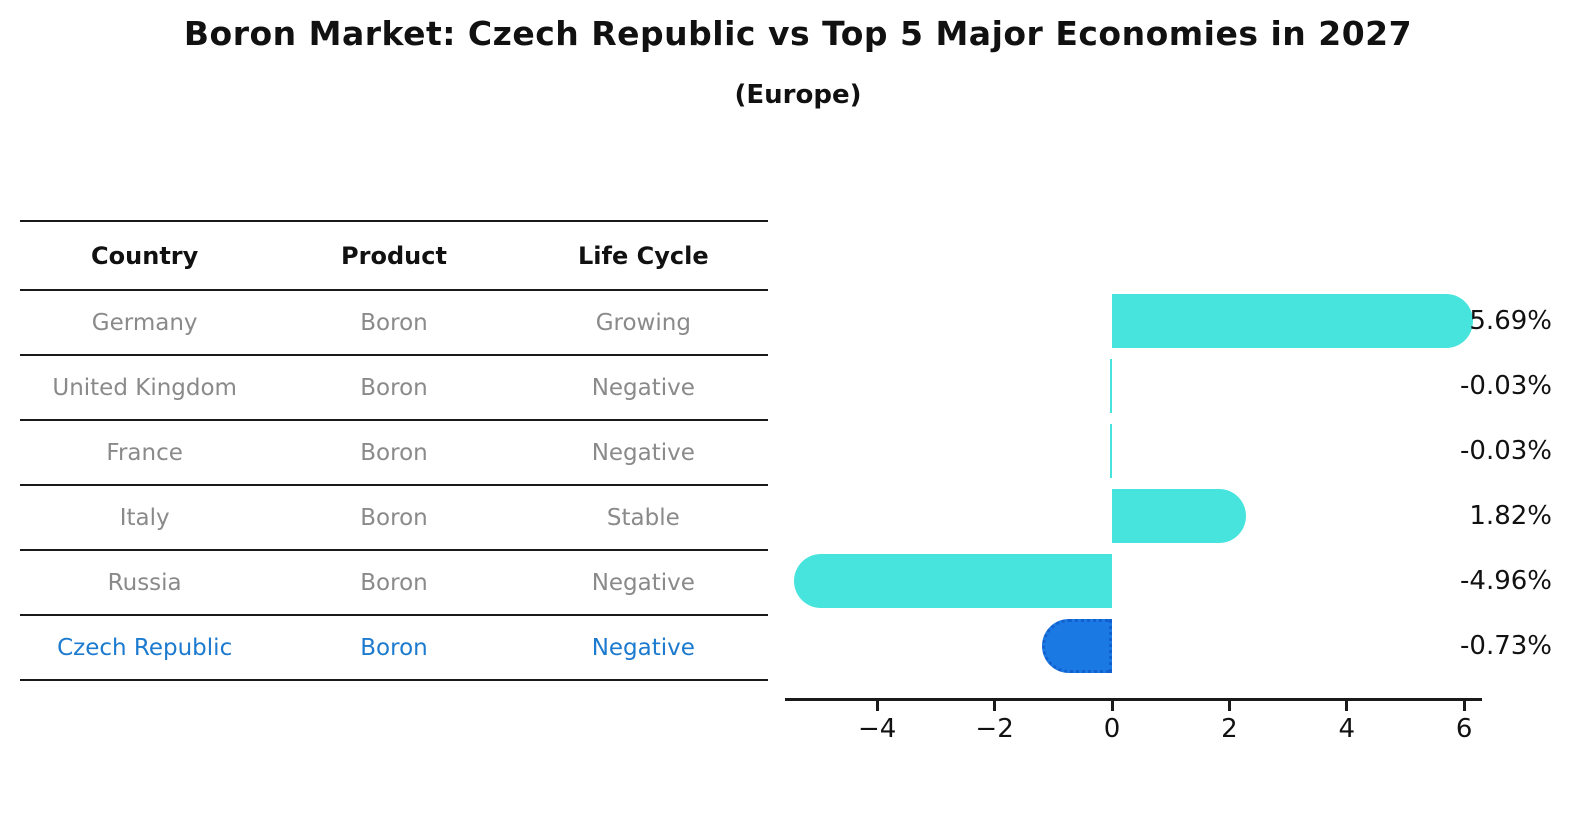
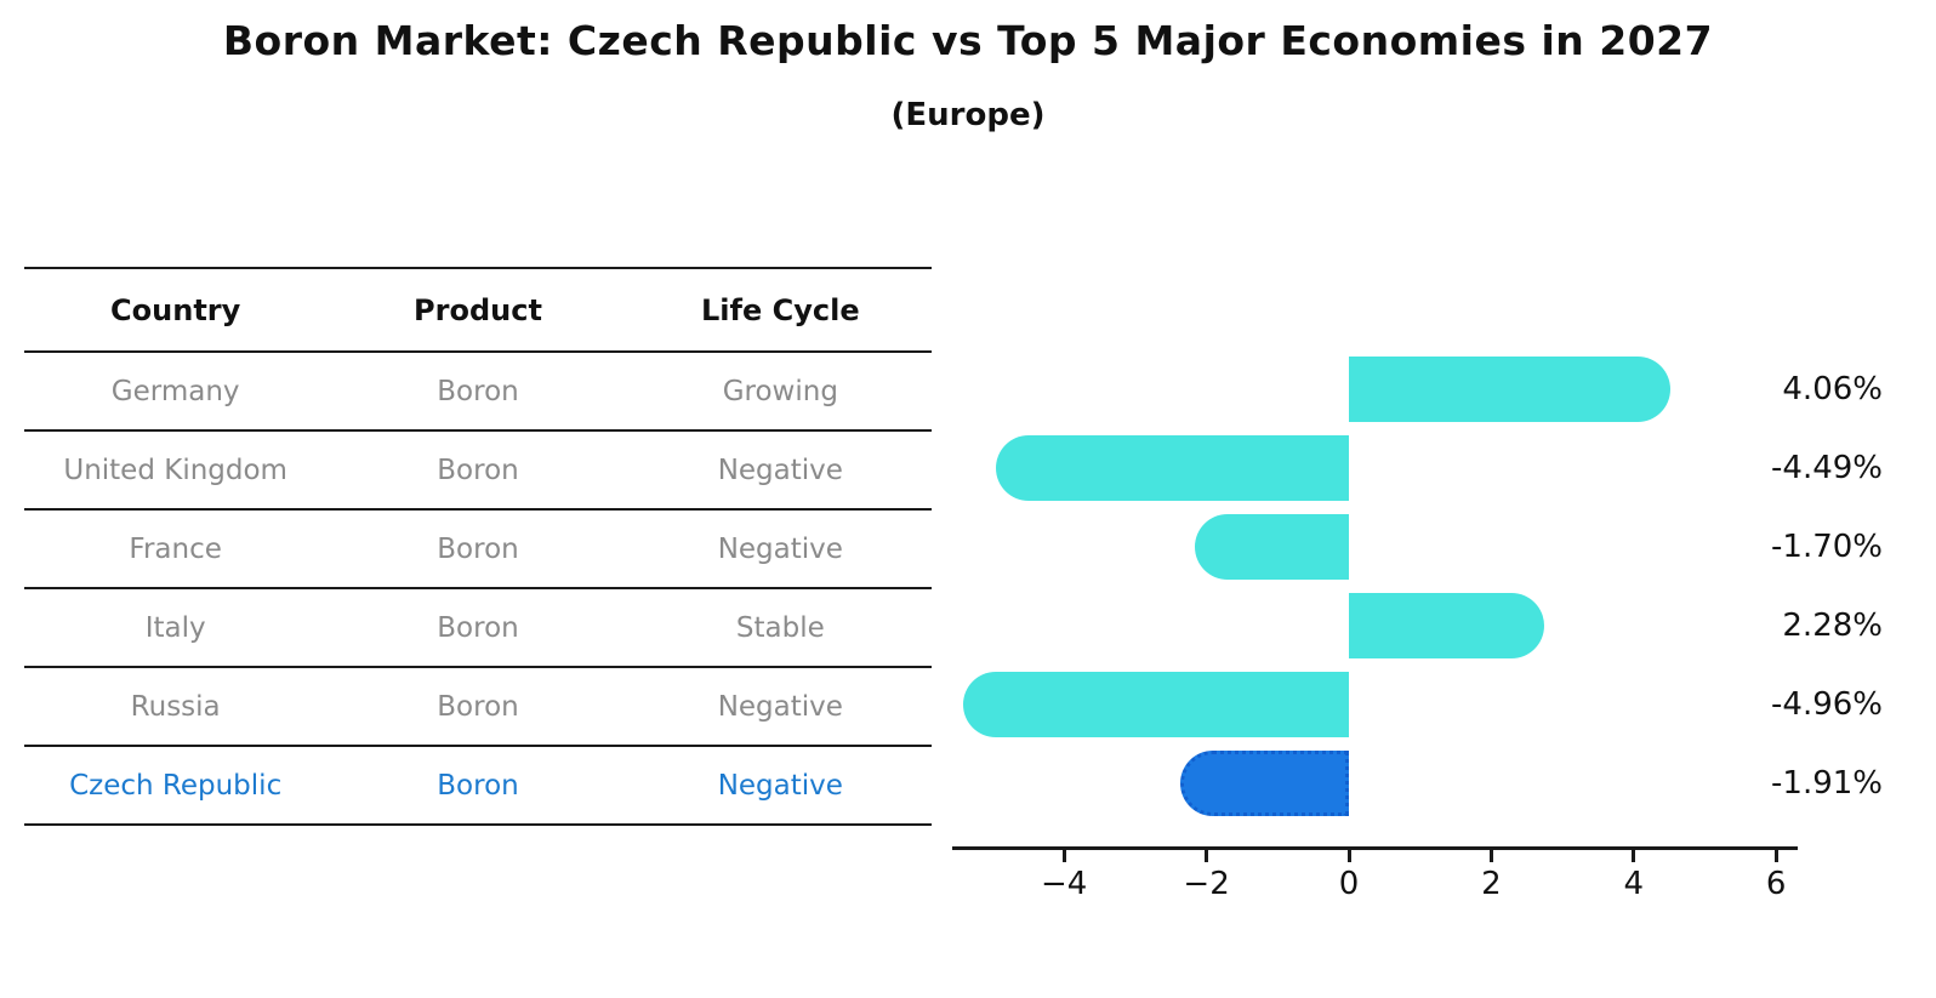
Germany: 5.69% -> 4.06%
United Kingdom: -0.03% -> -4.49%
France: -0.03% -> -1.70%
Italy: 1.82% -> 2.28%
Czech Republic: -0.73% -> -1.91%
